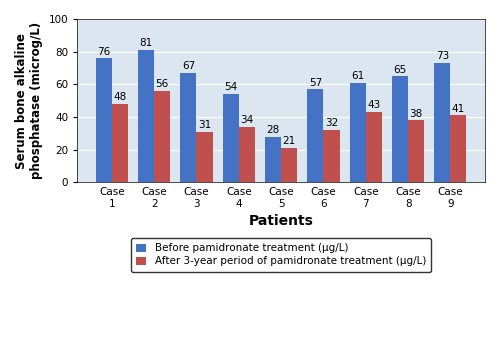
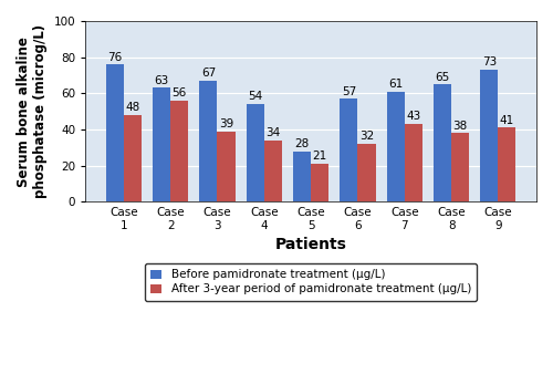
Before pamidronate treatment (μg/L)/Case 2: 81 -> 63
After 3-year period of pamidronate treatment (μg/L)/Case 3: 31 -> 39
